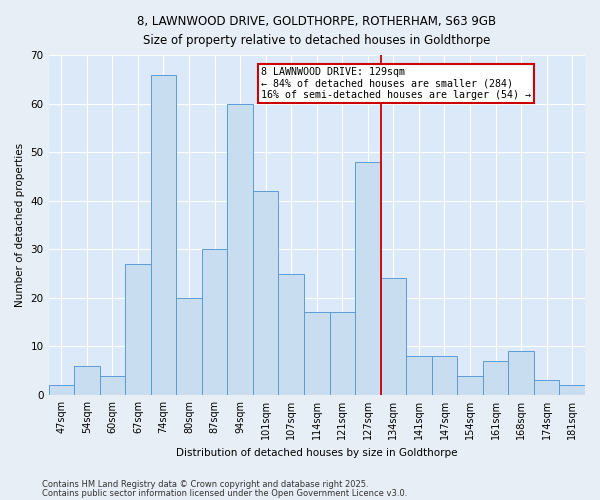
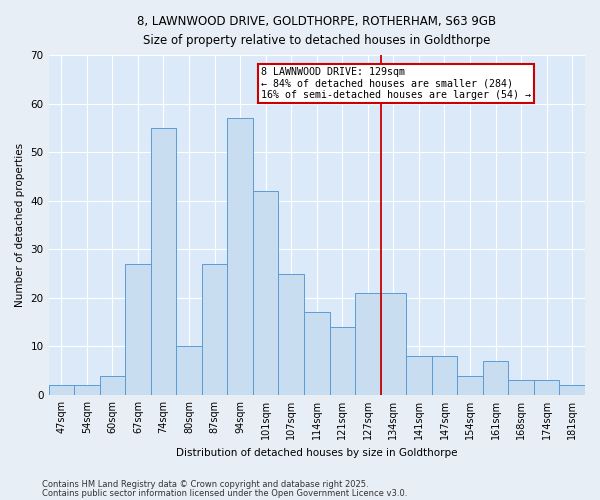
54sqm: 6 -> 2
74sqm: 66 -> 55
80sqm: 20 -> 10
87sqm: 30 -> 27
94sqm: 60 -> 57
121sqm: 17 -> 14
127sqm: 48 -> 21
134sqm: 24 -> 21
168sqm: 9 -> 3
